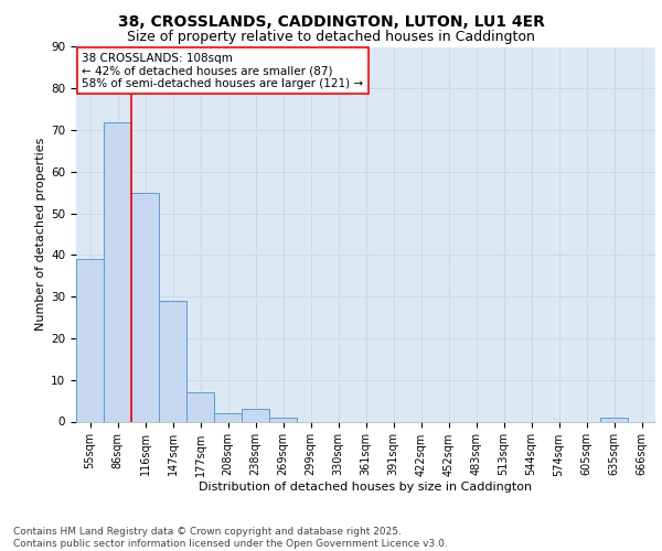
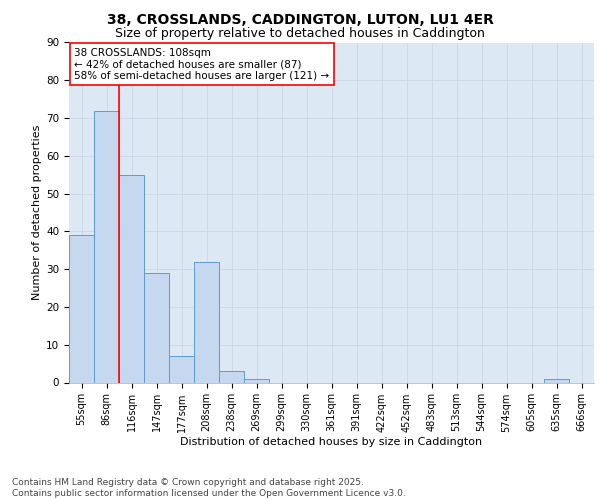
208sqm: 2 -> 32
